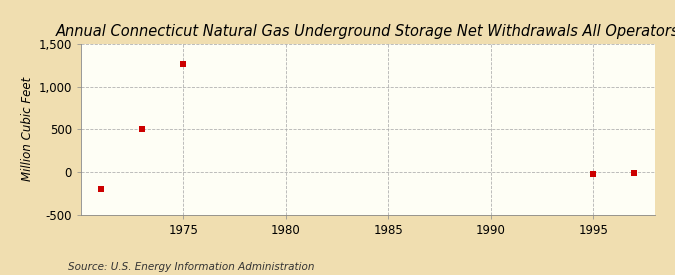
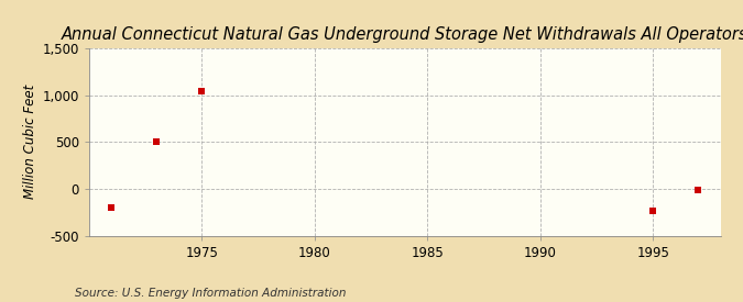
1975: 1,260 -> 1,040
1995: -30 -> -240
